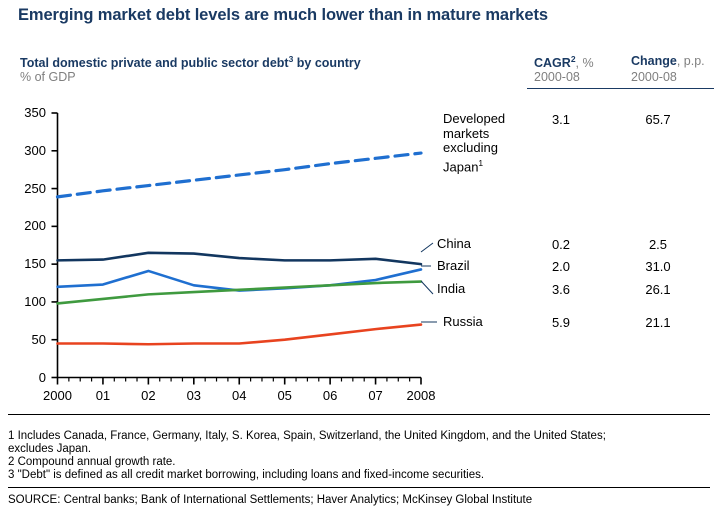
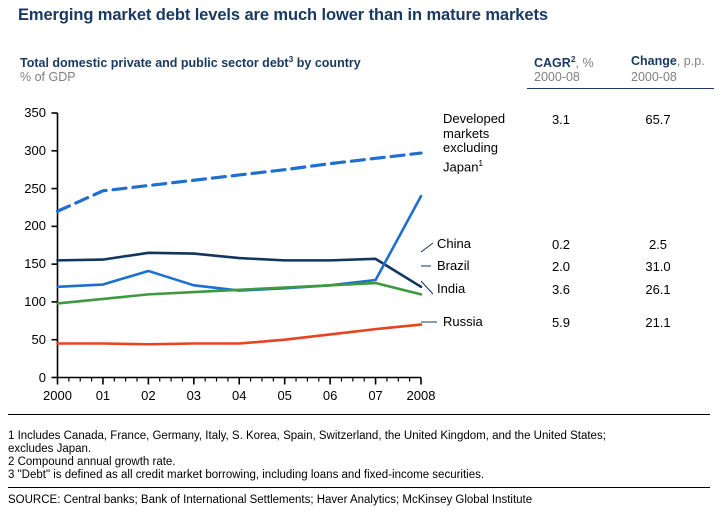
Developed markets excluding Japan/2000: 240 -> 220
China/2008: 150 -> 120
Brazil/2008: 140 -> 240
India/2008: 130 -> 110
